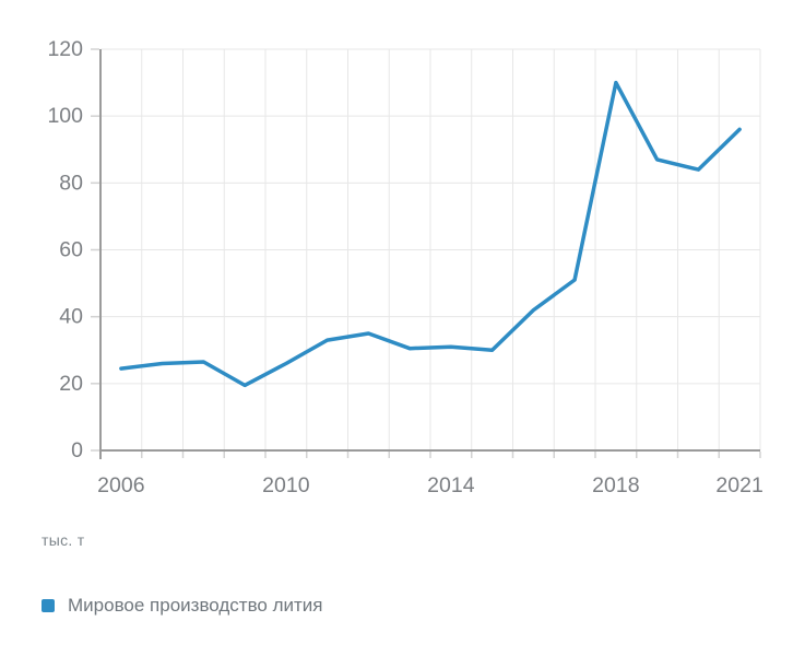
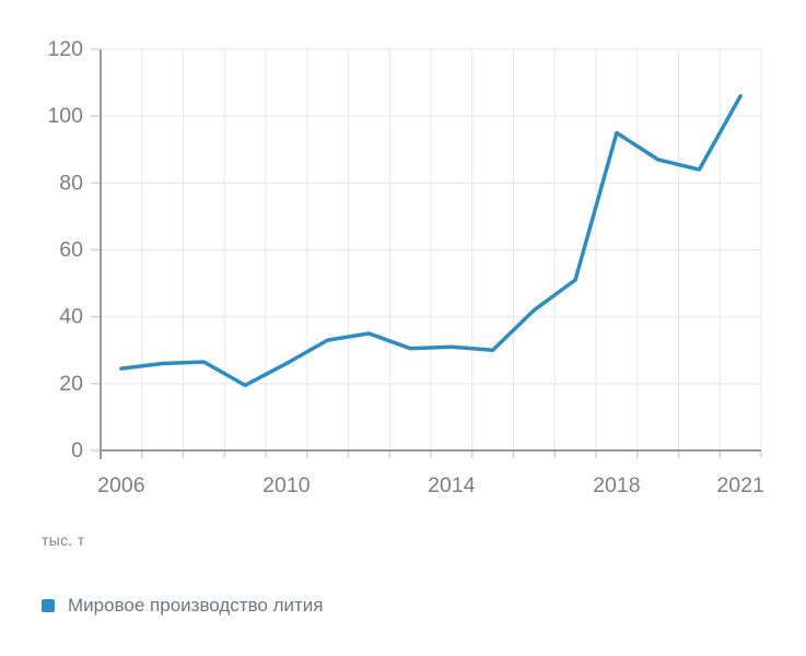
2018: 110 -> 95
2021: 96 -> 106
